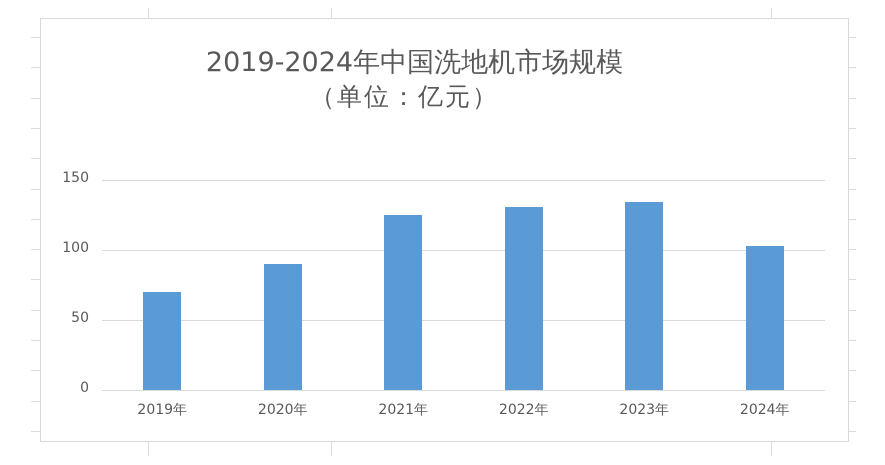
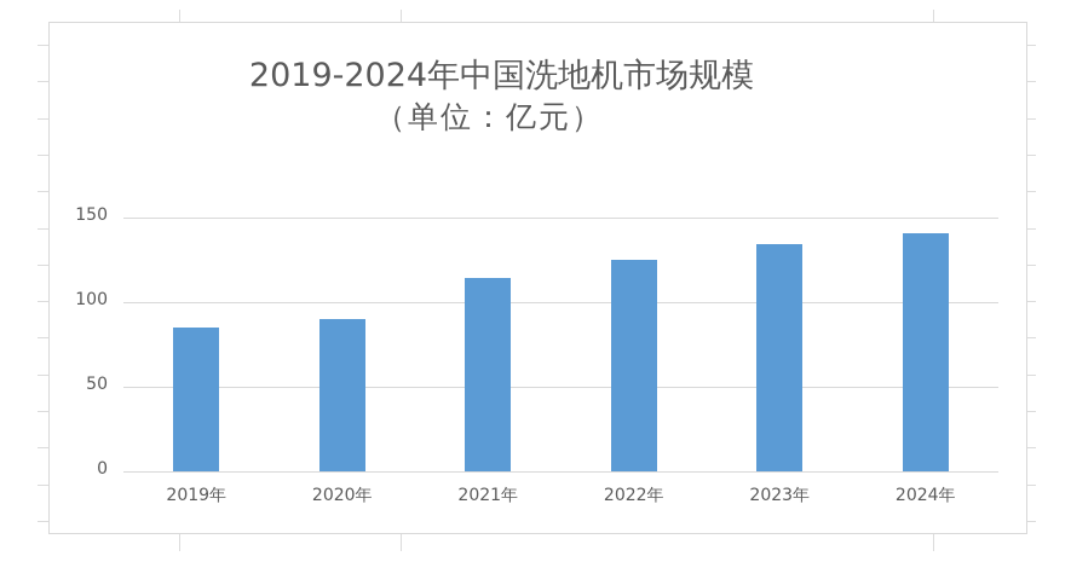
2019年: 70 -> 85
2021年: 125 -> 114
2022年: 131 -> 125
2024年: 103 -> 141
